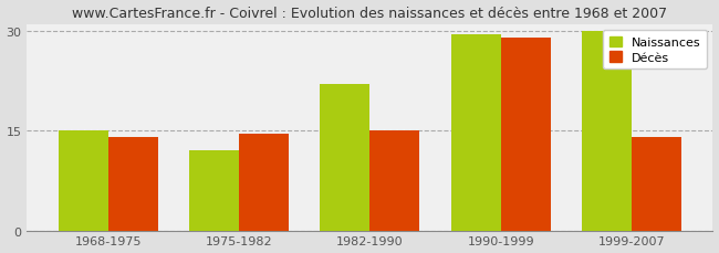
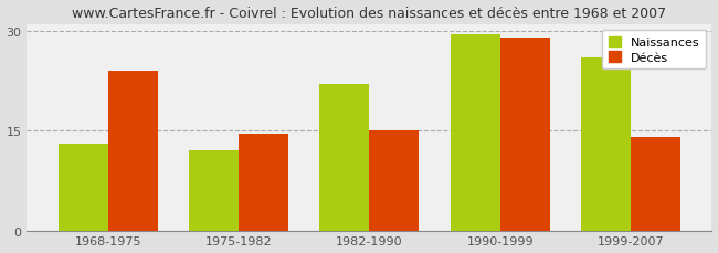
Naissances/1968-1975: 15.0 -> 13.0
Décès/1968-1975: 14.0 -> 24.0
Naissances/1999-2007: 30.0 -> 26.0
